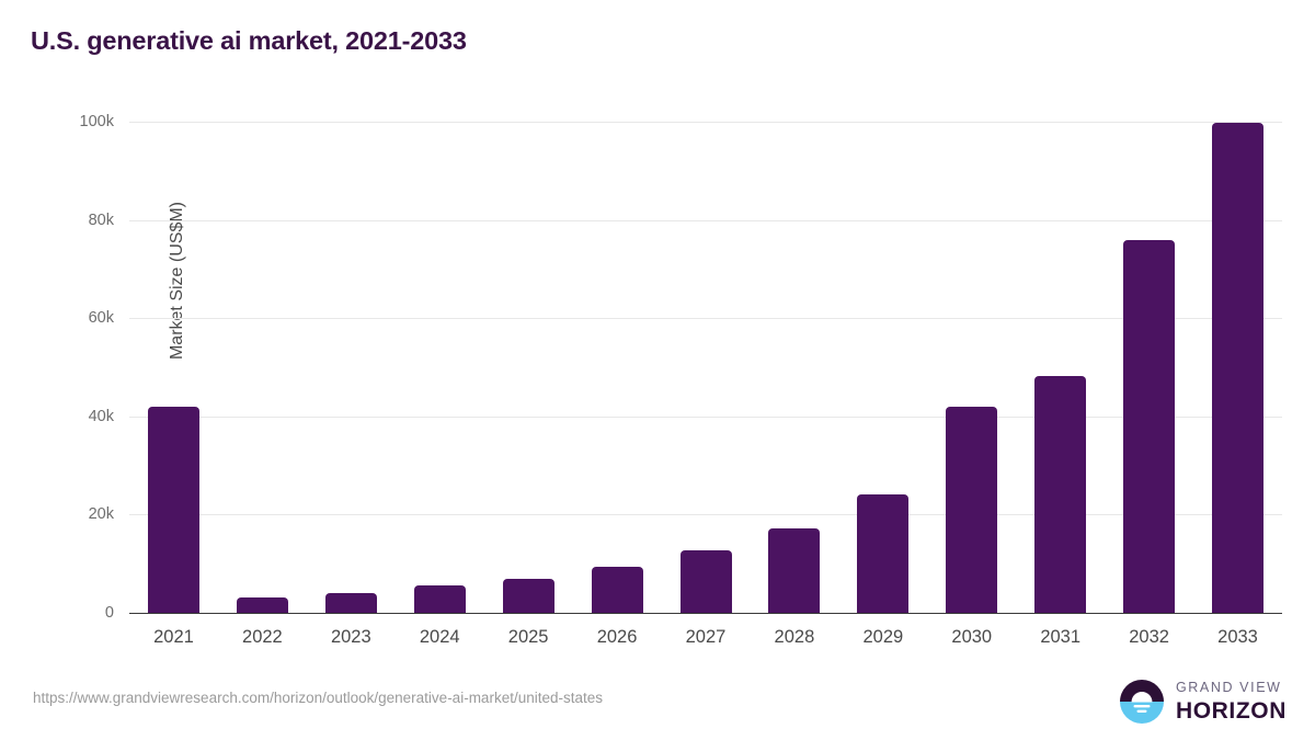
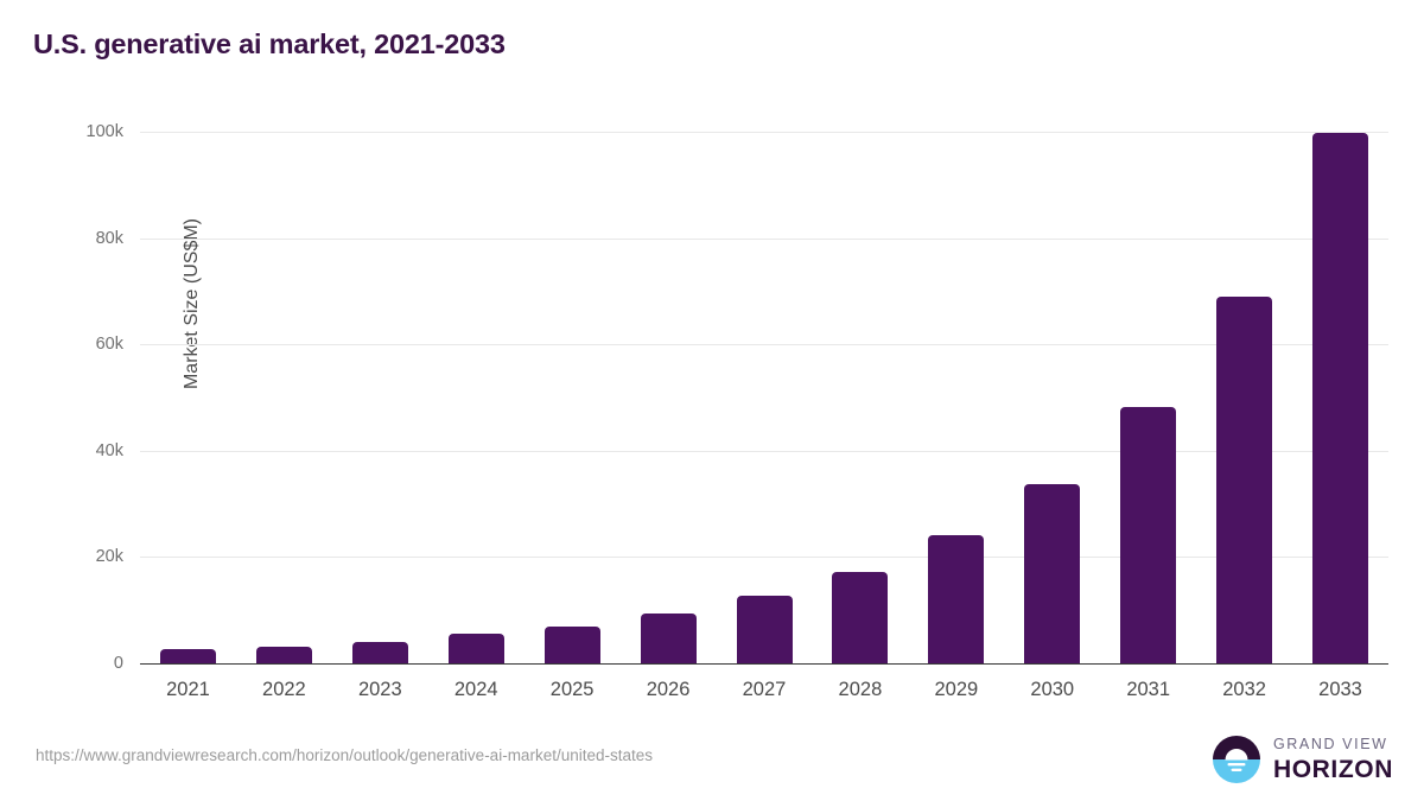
2021: 42k -> 3k
2030: 42k -> 34k
2032: 76k -> 69k
